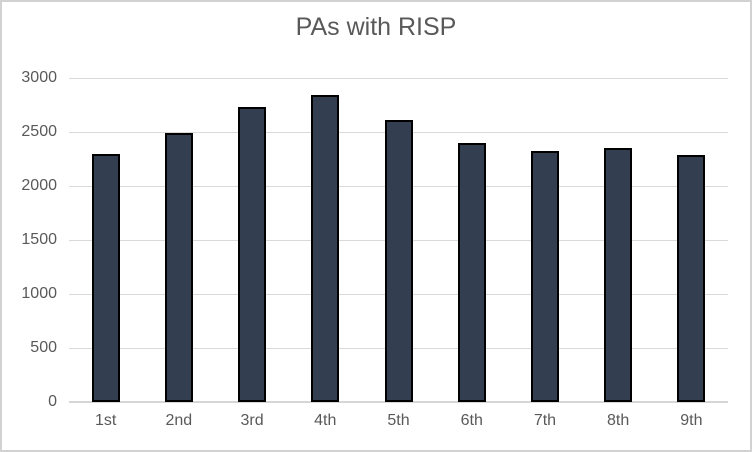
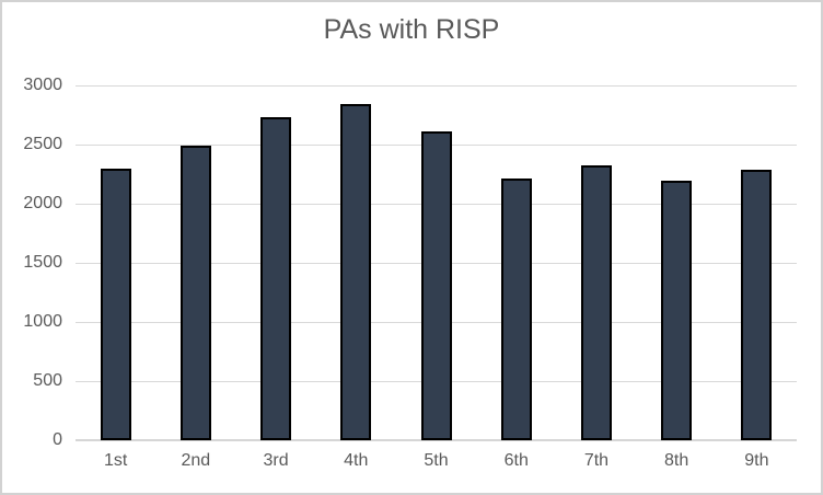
6th: 2400 -> 2210
8th: 2350 -> 2190
